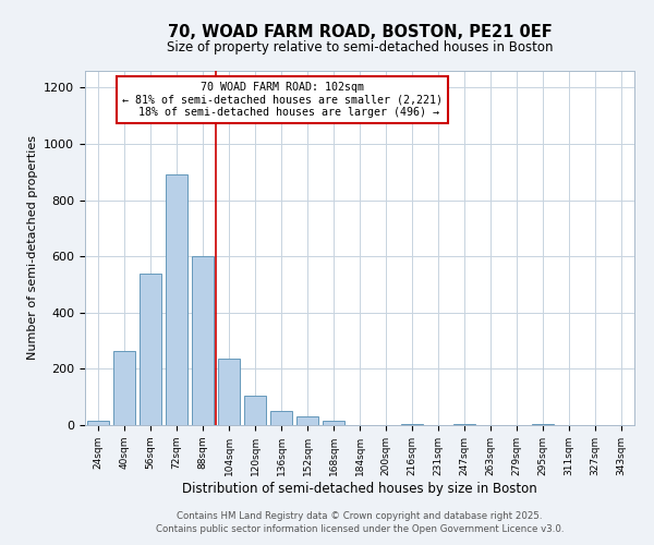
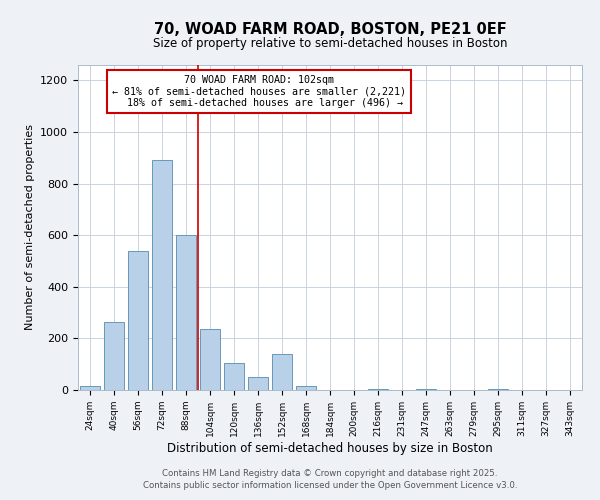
152sqm: 32 -> 140
